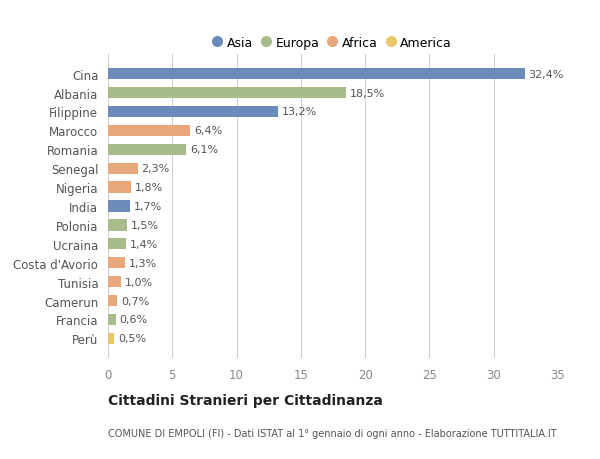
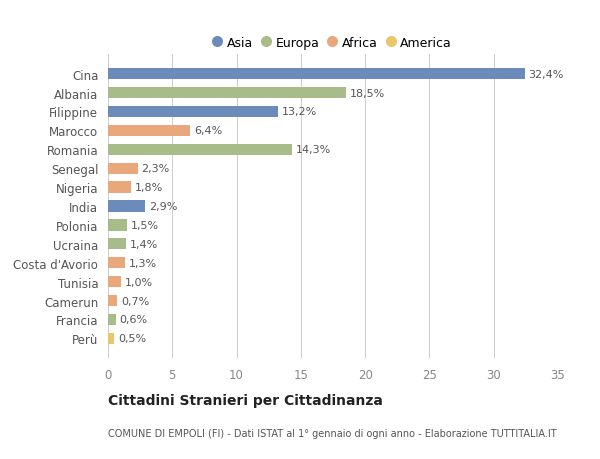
Romania: 6,1% -> 14,3%
India: 1,7% -> 2,9%
